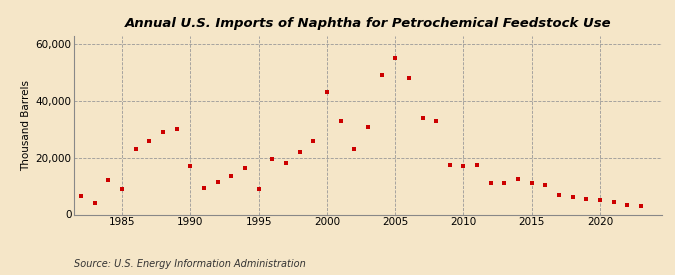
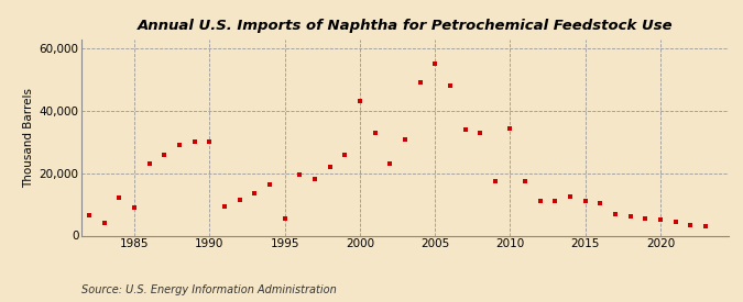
1990: 17,000 -> 30,000
1995: 9,000 -> 5,500
2010: 17,000 -> 34,500
